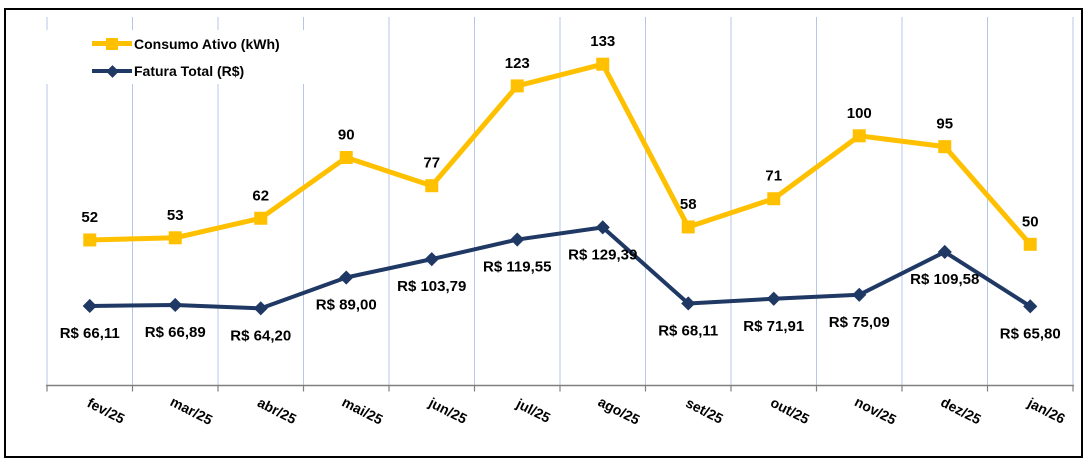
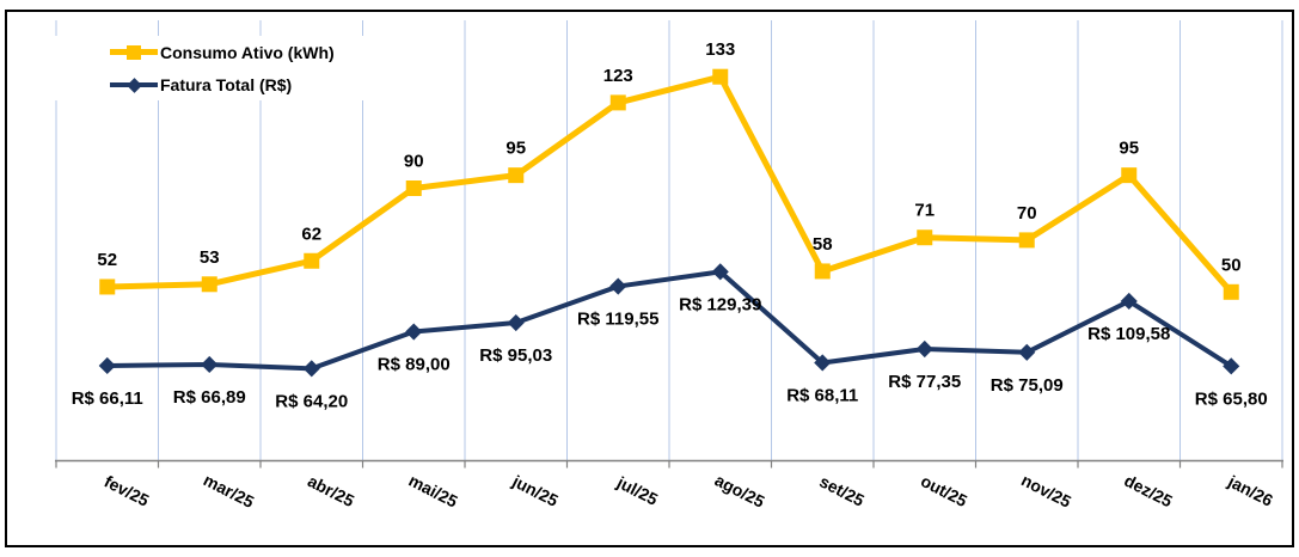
Consumo Ativo (kWh)/jun/25: 77 -> 95
Fatura Total (R$)/jun/25: 103,79 -> 95,03
Fatura Total (R$)/out/25: 71,91 -> 77,35
Consumo Ativo (kWh)/nov/25: 100 -> 70
